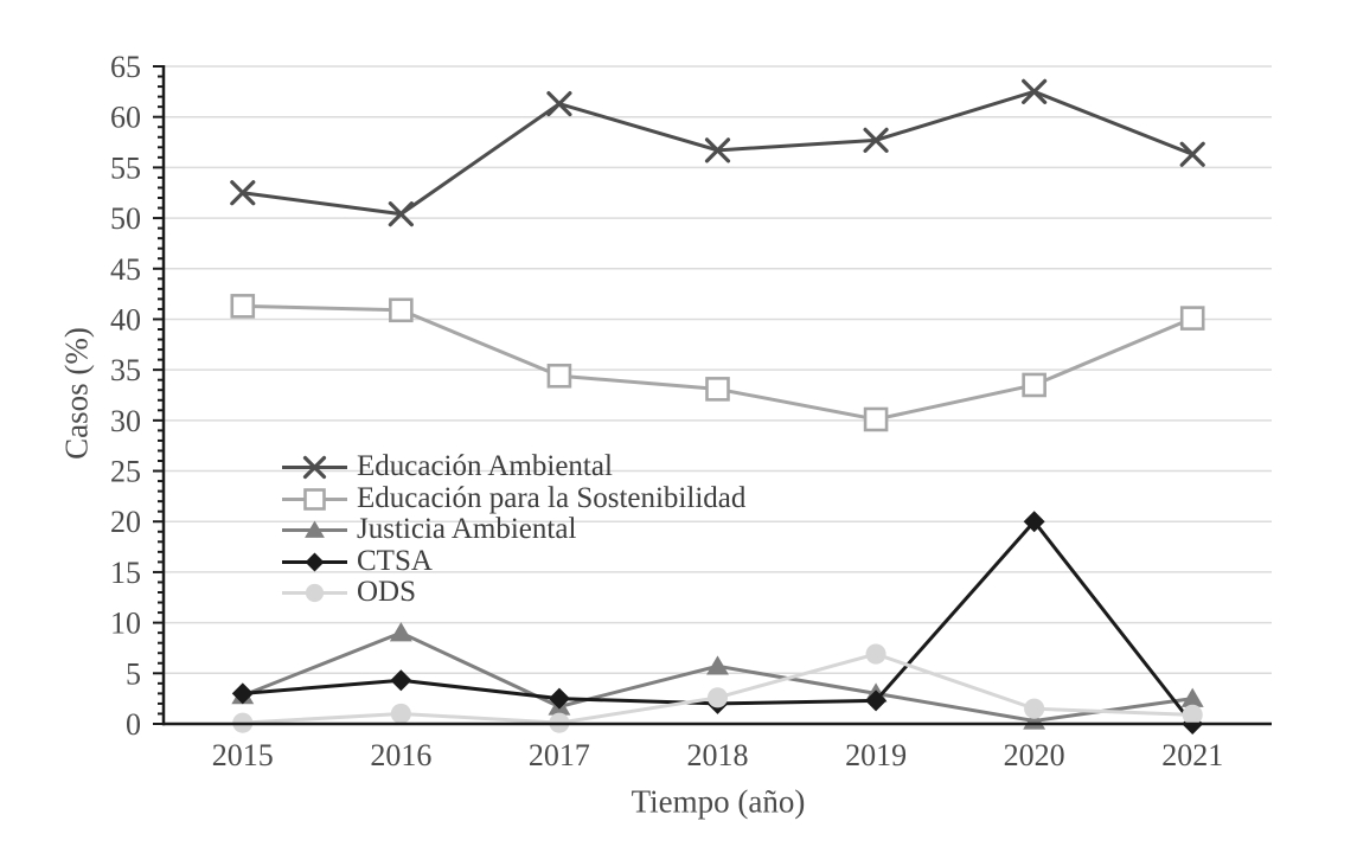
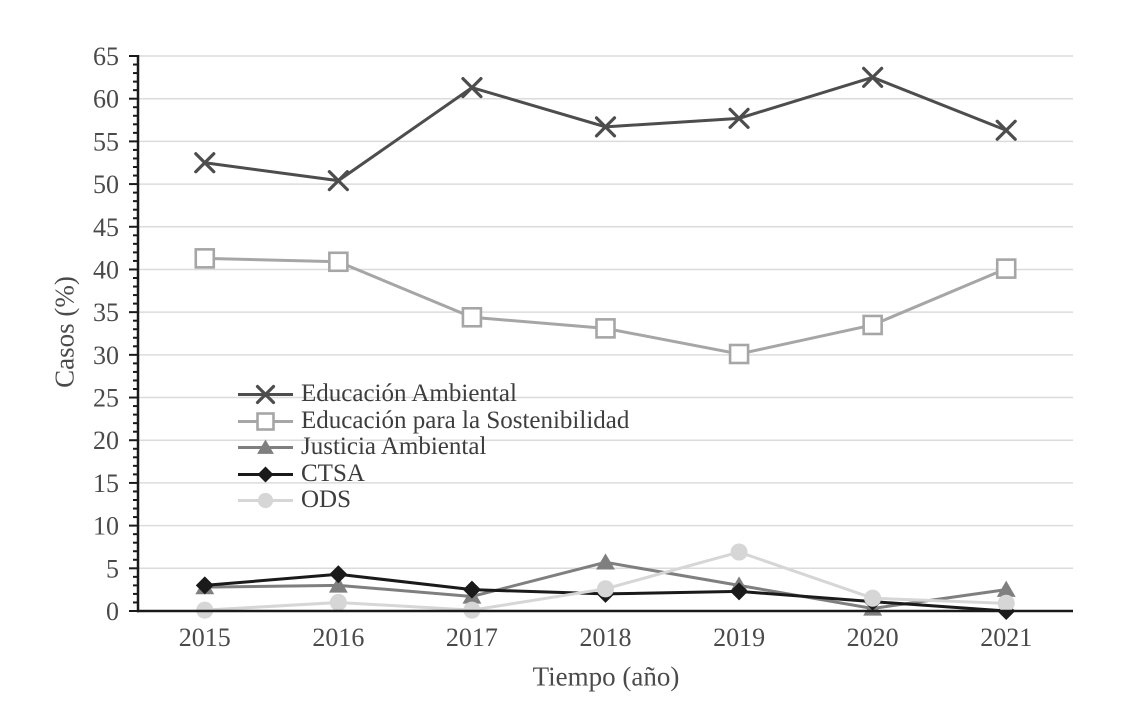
Justicia Ambiental/2016: 9 -> 3
CTSA/2020: 20 -> 1
